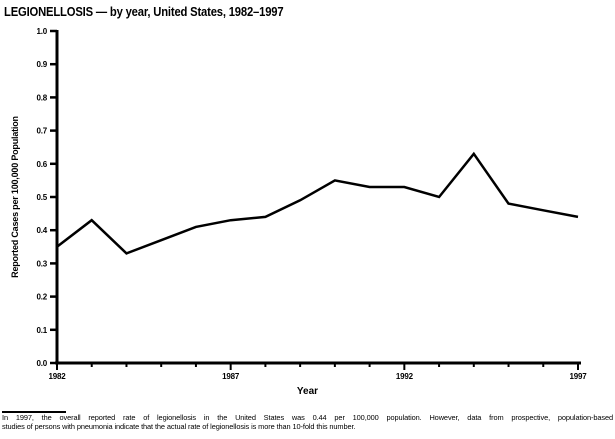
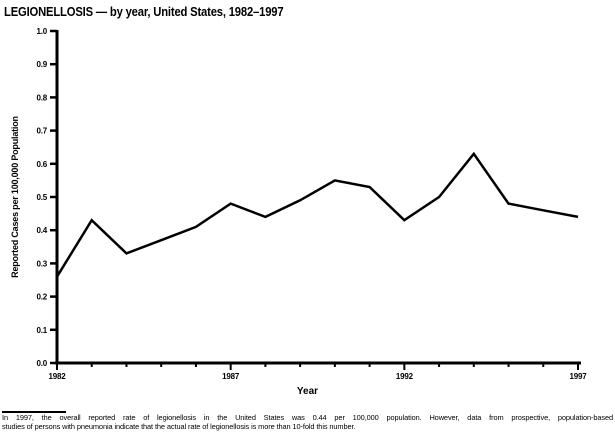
1982: 0.35 -> 0.26
1987: 0.43 -> 0.48
1992: 0.53 -> 0.43
